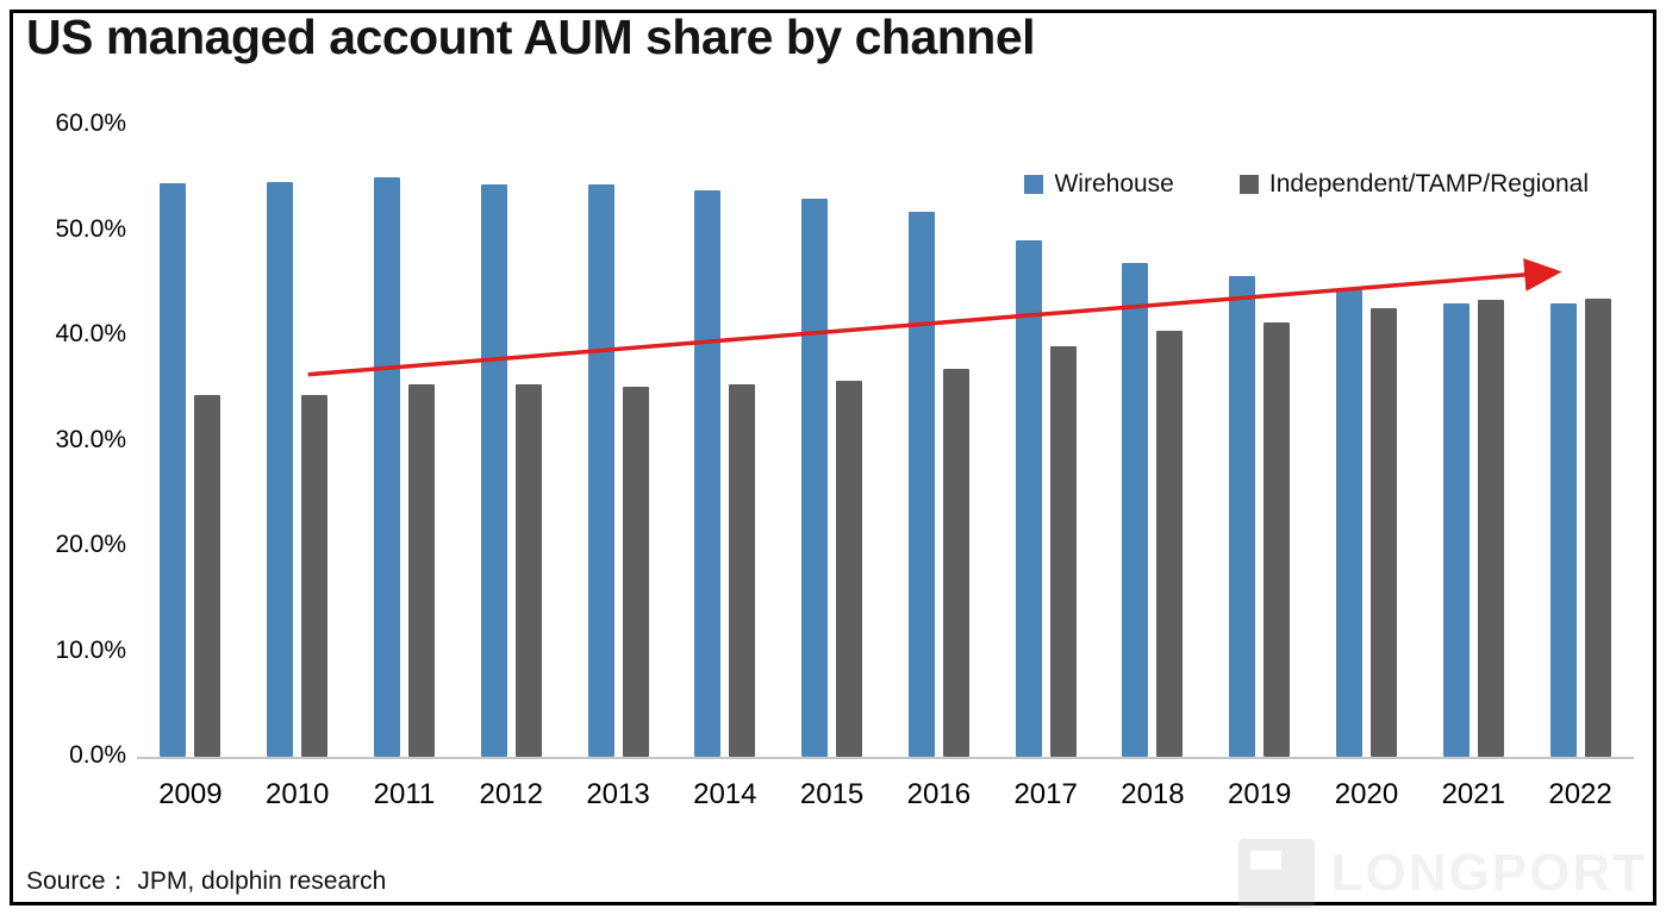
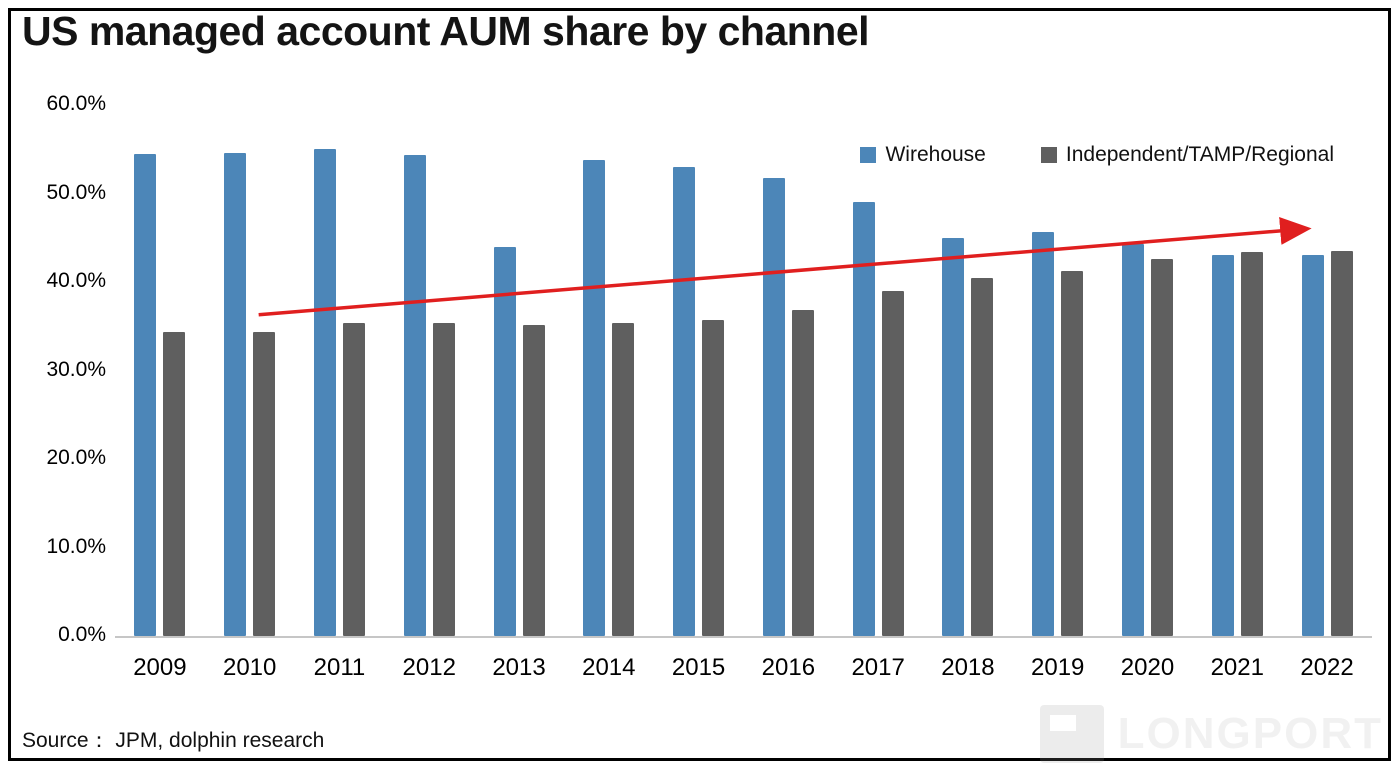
Wirehouse/2013: 54% -> 44%
Wirehouse/2018: 47% -> 45%
